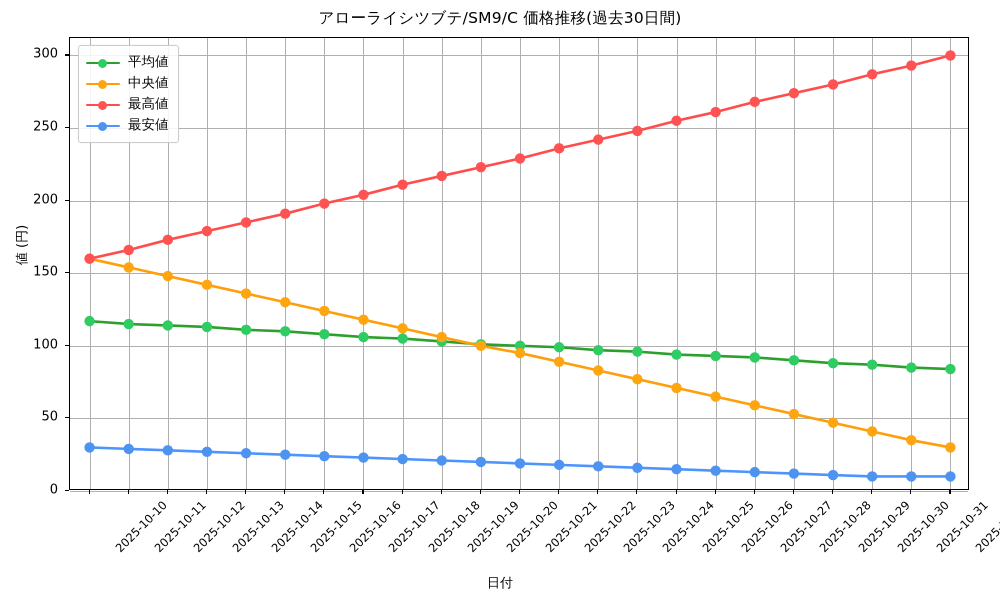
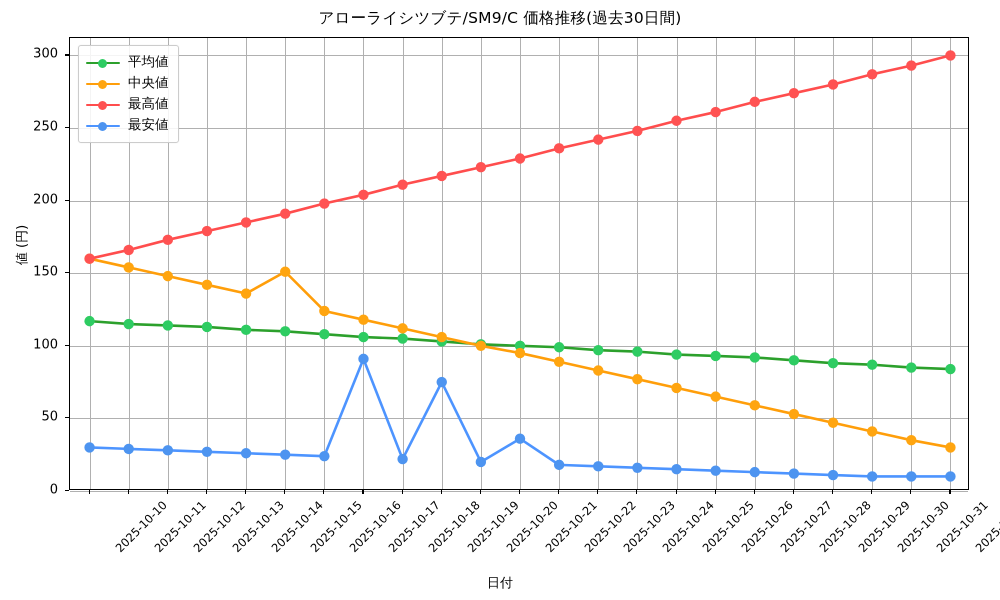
中央値/2025-10-15: 130 -> 151
最安値/2025-10-17: 23 -> 91
最安値/2025-10-19: 21 -> 75
最安値/2025-10-21: 19 -> 36
